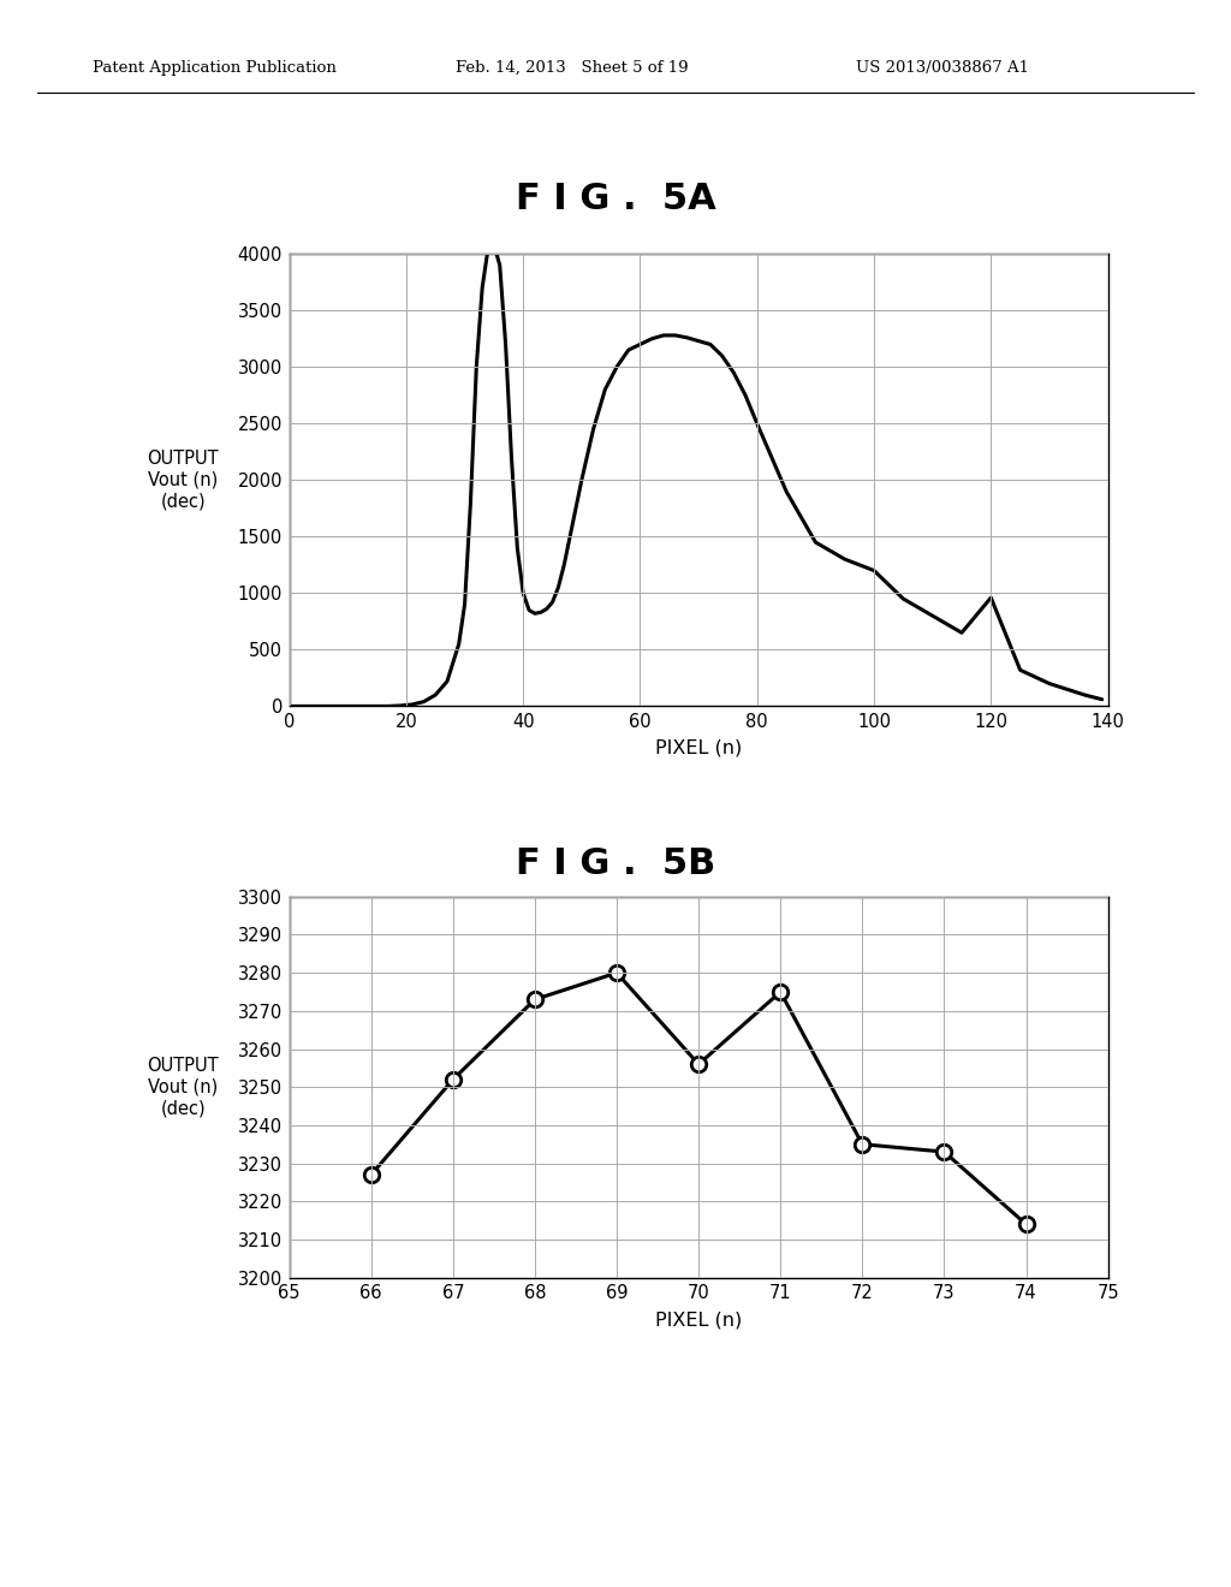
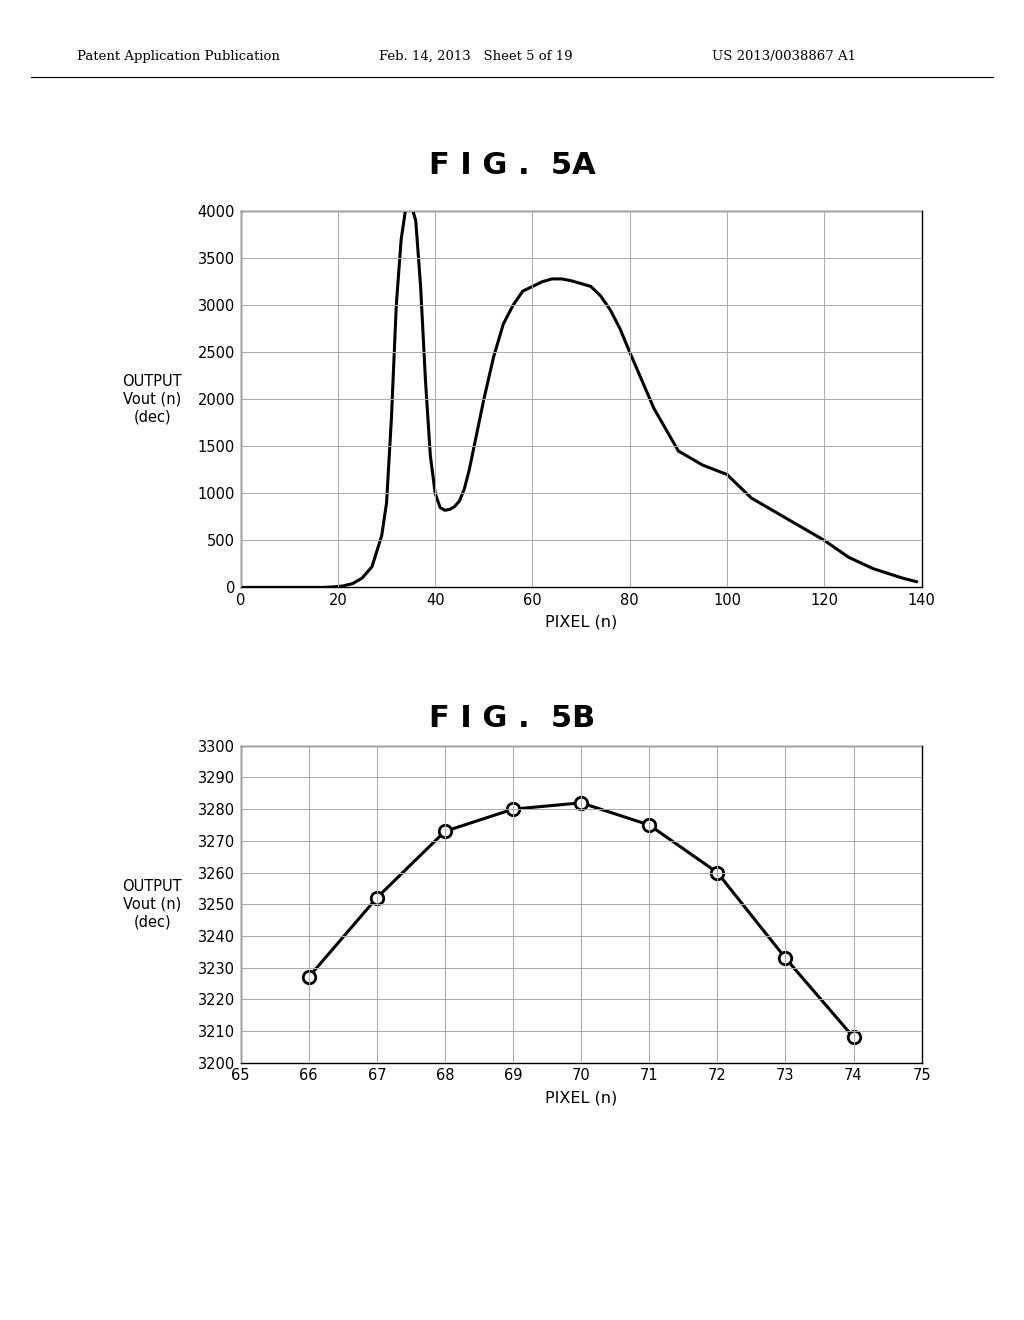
120: 960 -> 500
70: 3256 -> 3282
72: 3235 -> 3260
74: 3214 -> 3208
